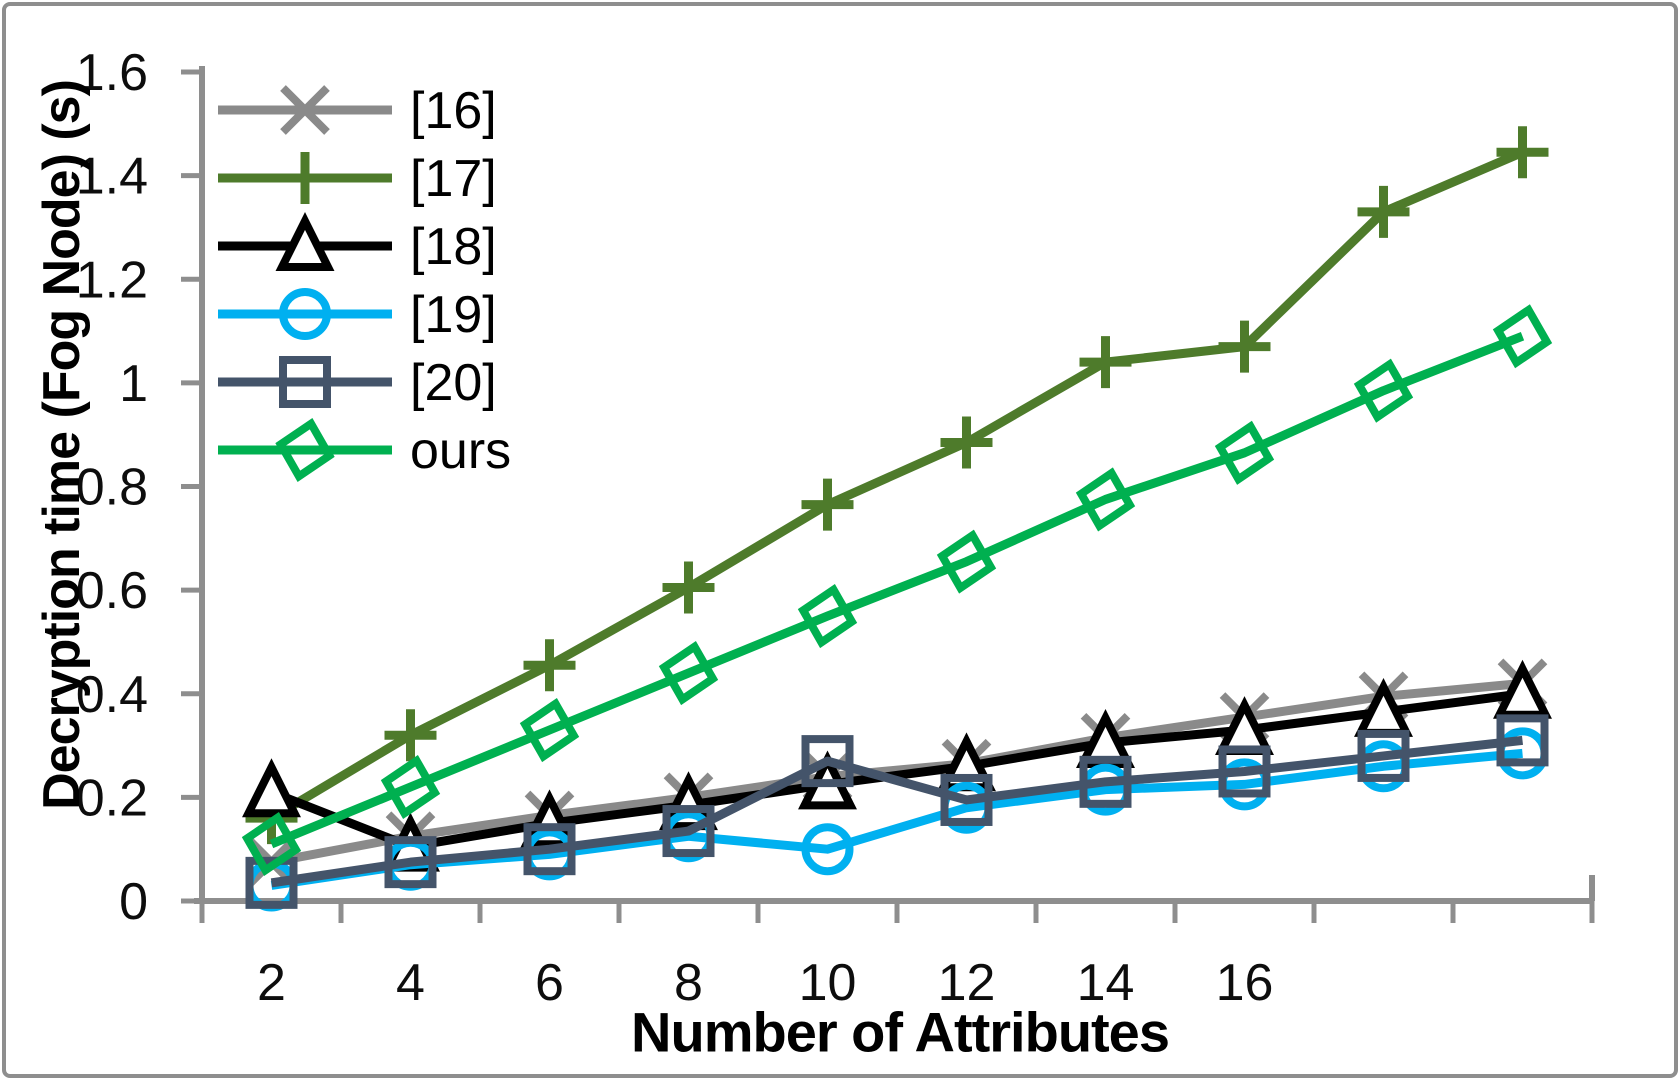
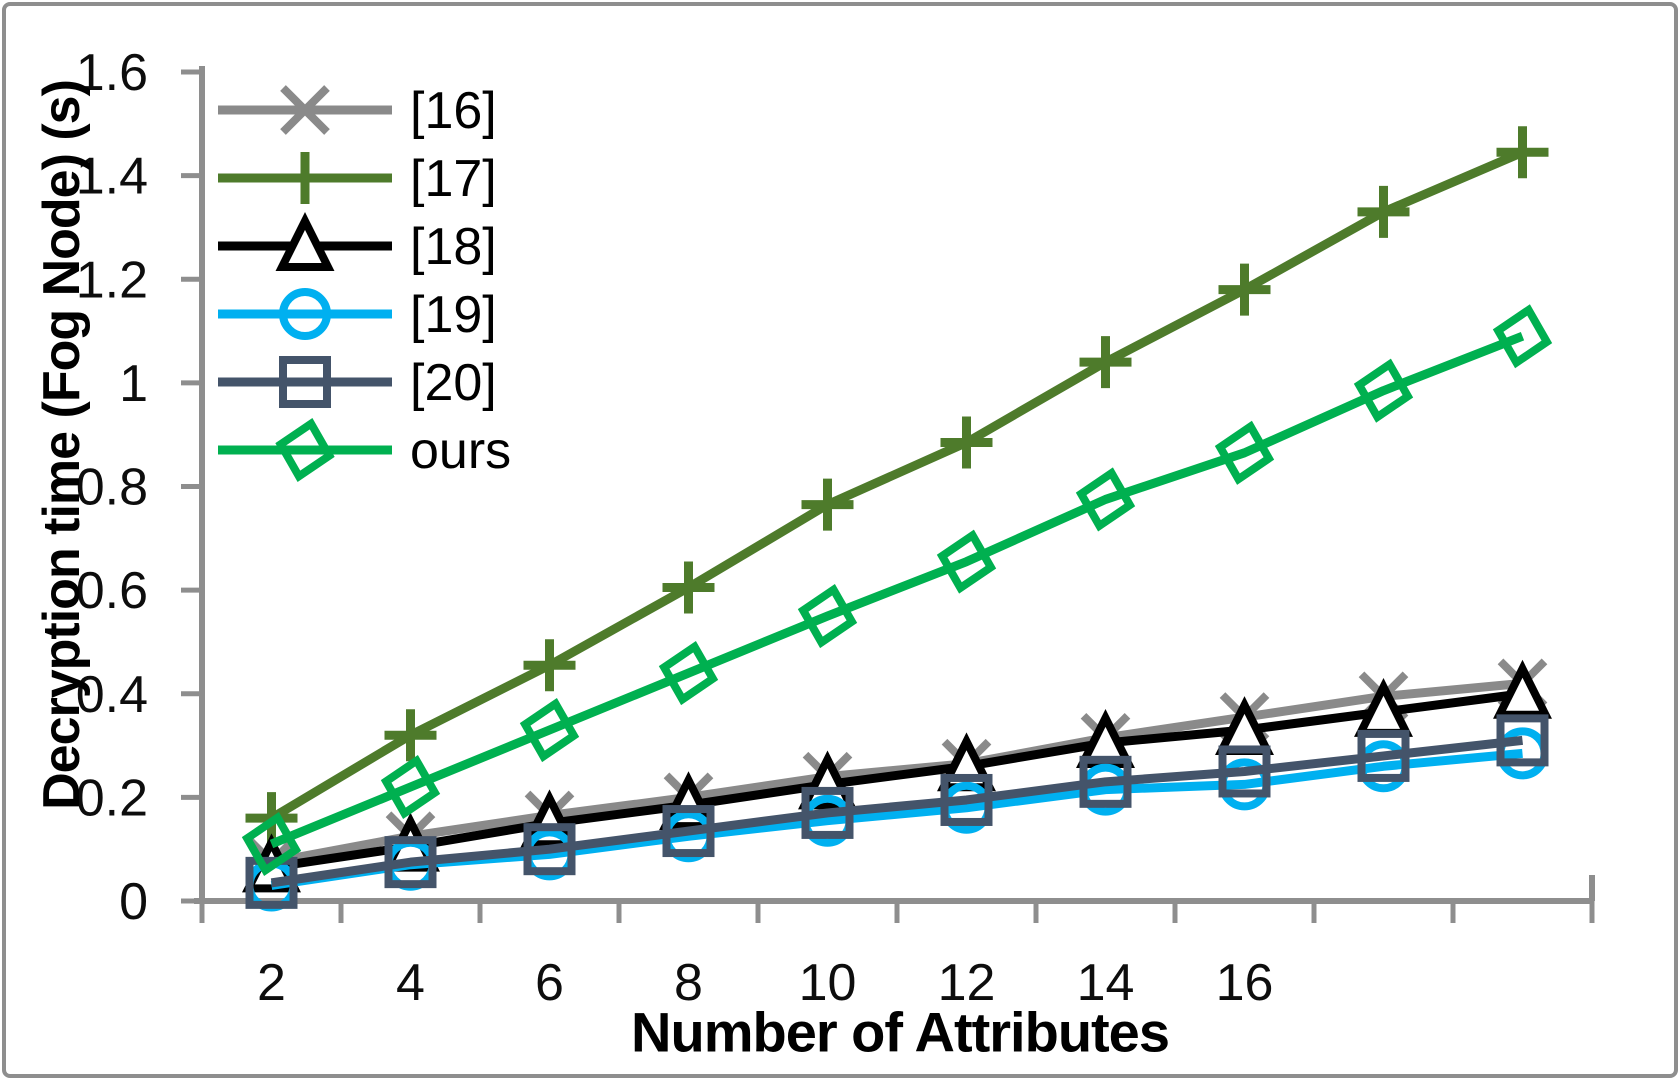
[18]/2: 0.21 -> 0.07
[19]/10: 0.10 -> 0.15
[20]/10: 0.27 -> 0.17
[17]/16: 1.07 -> 1.18
